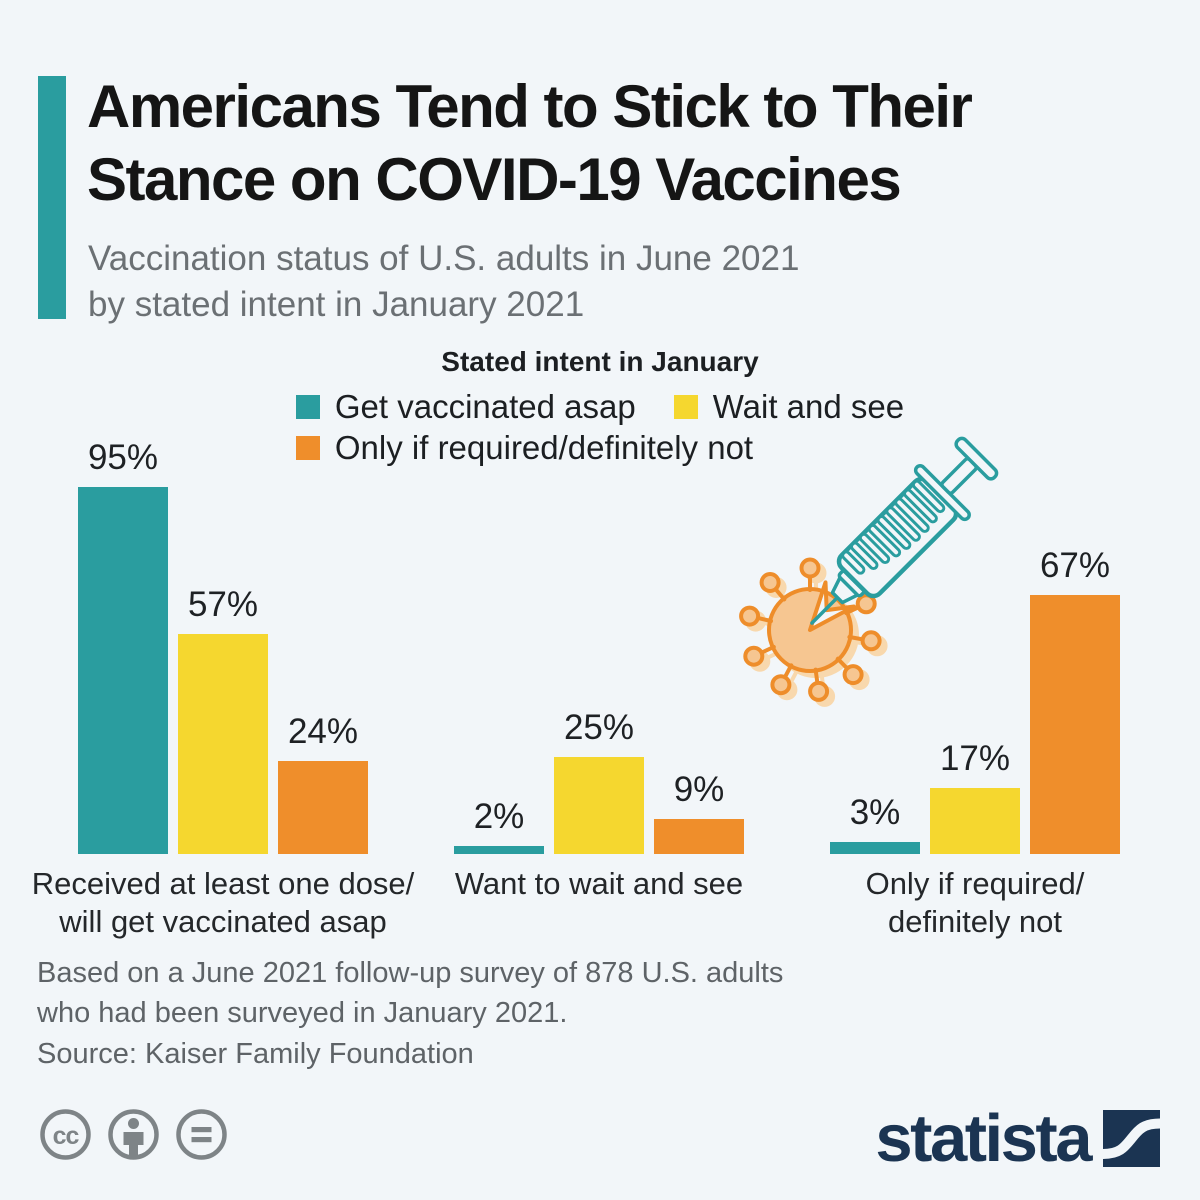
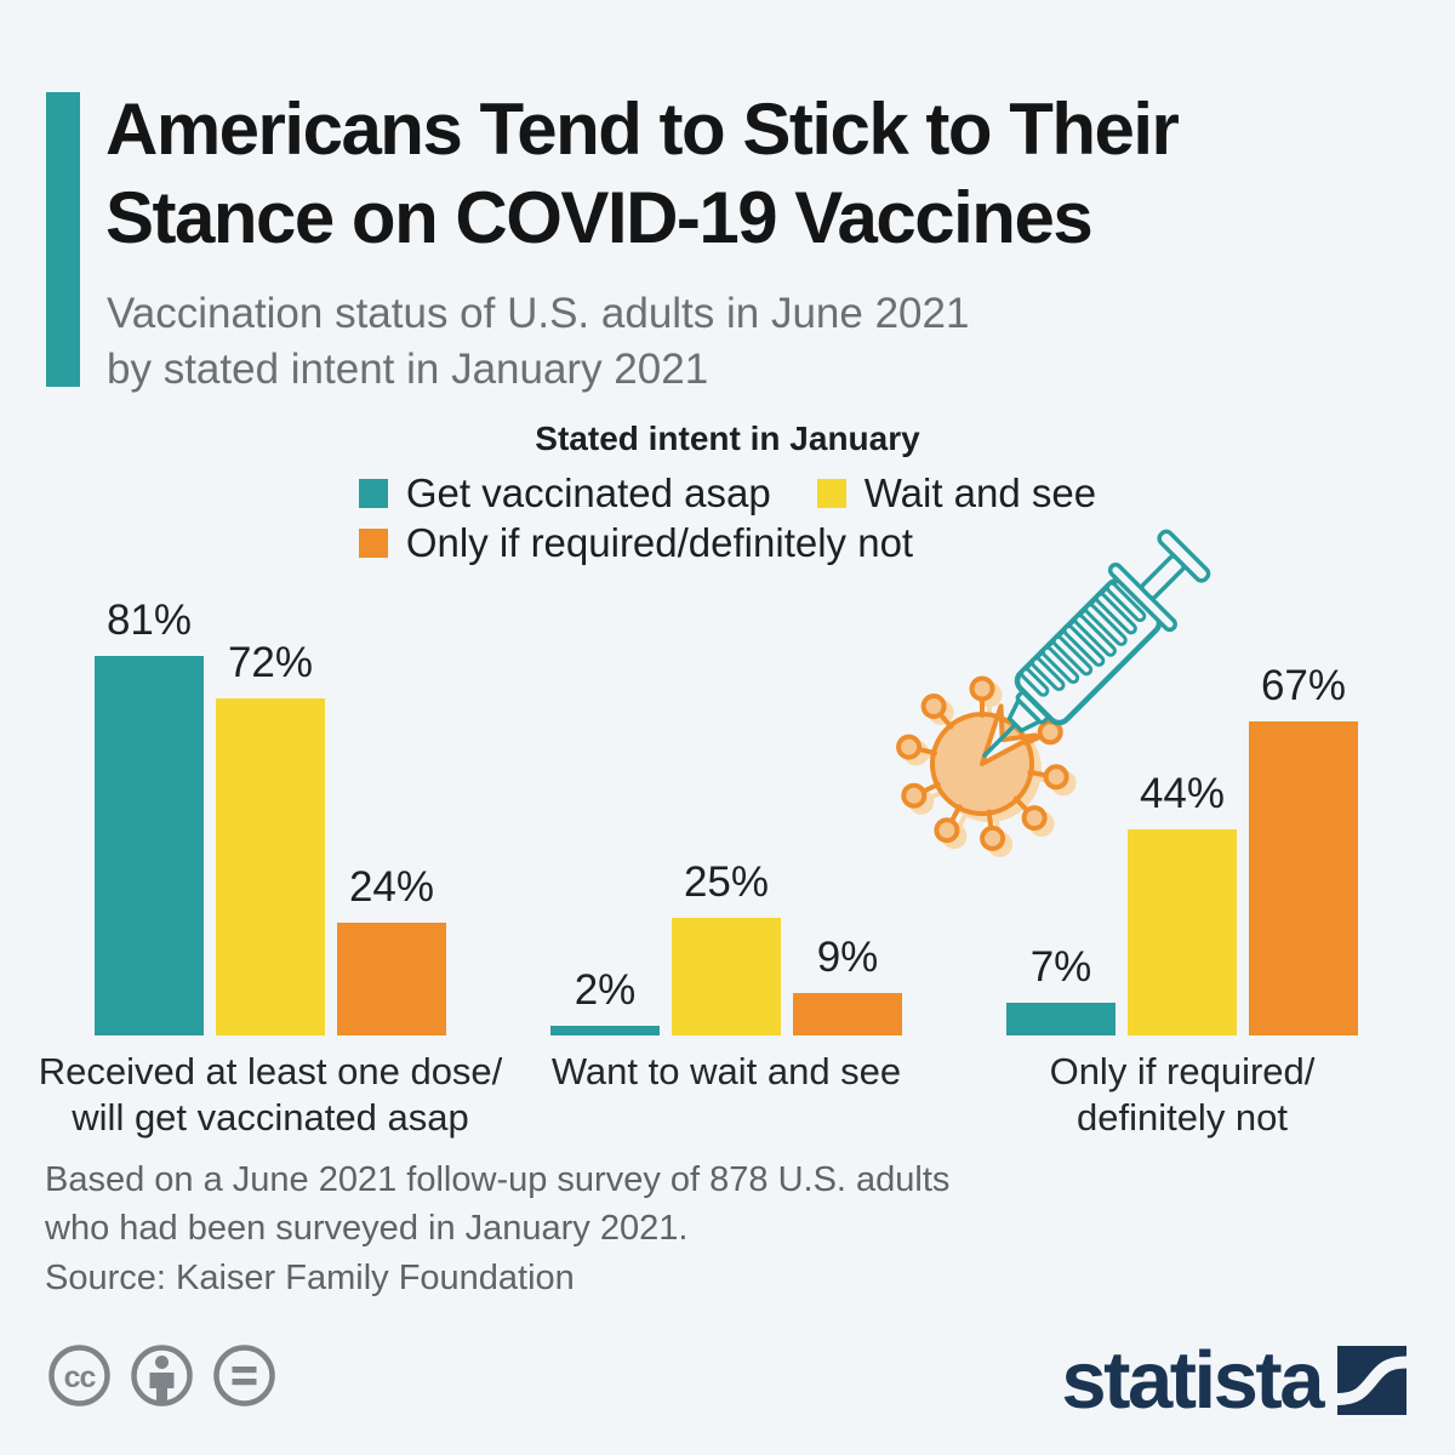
Get vaccinated asap/Received at least one dose/ will get vaccinated asap: 95% -> 81%
Wait and see/Received at least one dose/ will get vaccinated asap: 57% -> 72%
Get vaccinated asap/Only if required/ definitely not: 3% -> 7%
Wait and see/Only if required/ definitely not: 17% -> 44%
